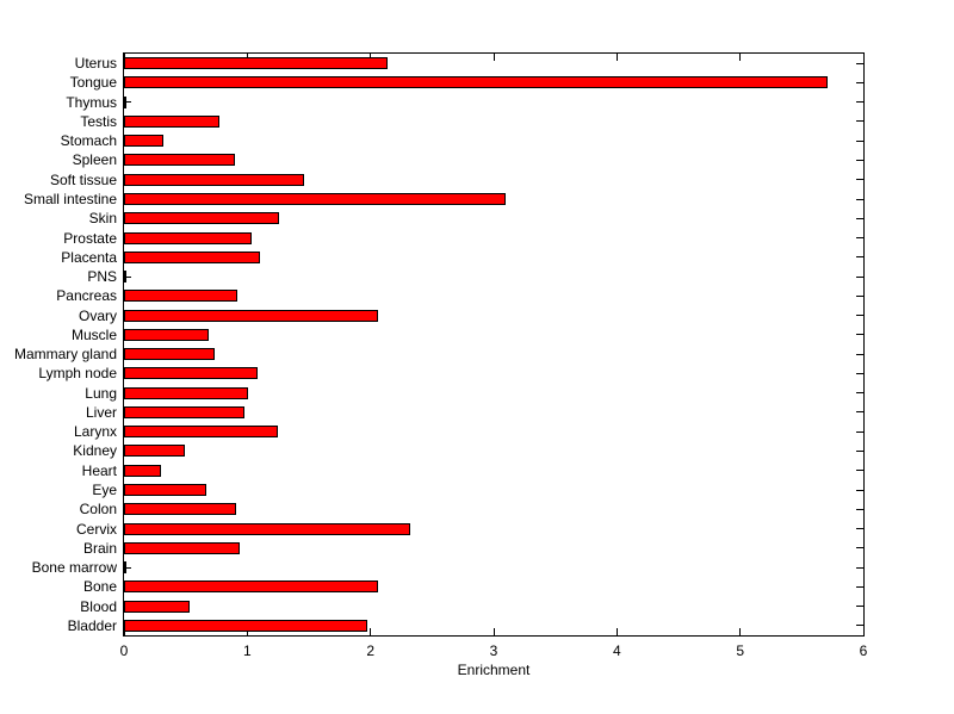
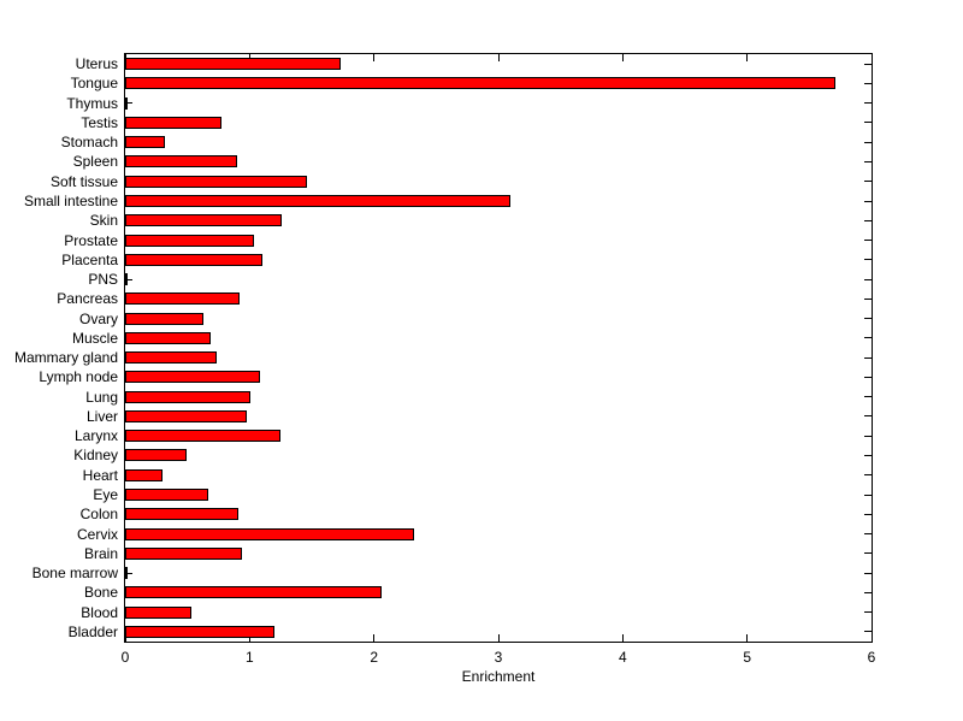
Uterus: 2.14 -> 1.73
Ovary: 2.06 -> 0.63
Bladder: 1.97 -> 1.20
